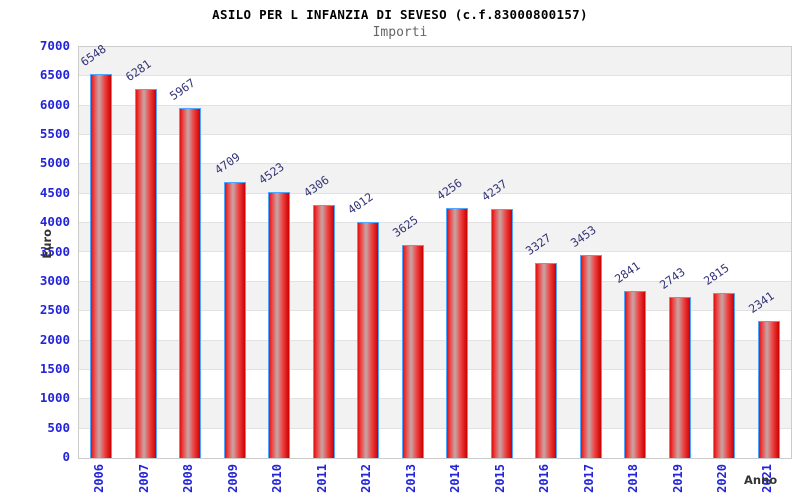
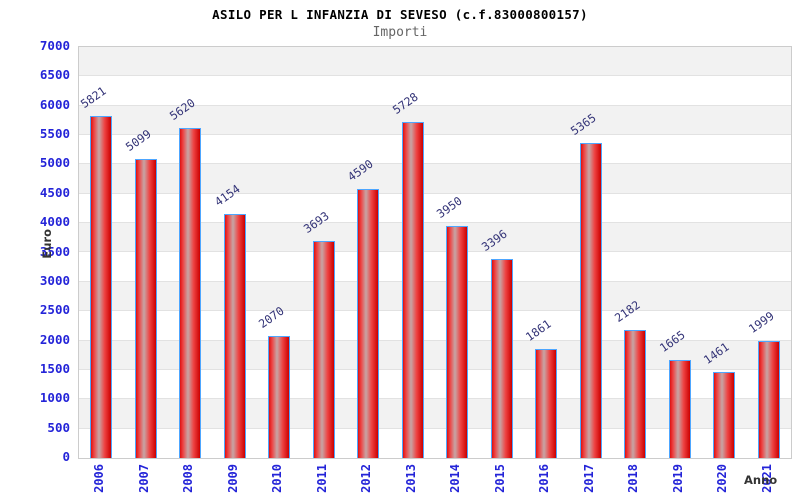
2006: 6548 -> 5821
2007: 6281 -> 5099
2008: 5967 -> 5620
2009: 4709 -> 4154
2010: 4523 -> 2070
2011: 4306 -> 3693
2012: 4012 -> 4590
2013: 3625 -> 5728
2014: 4256 -> 3950
2015: 4237 -> 3396
2016: 3327 -> 1861
2017: 3453 -> 5365
2018: 2841 -> 2182
2019: 2743 -> 1665
2020: 2815 -> 1461
2021: 2341 -> 1999
